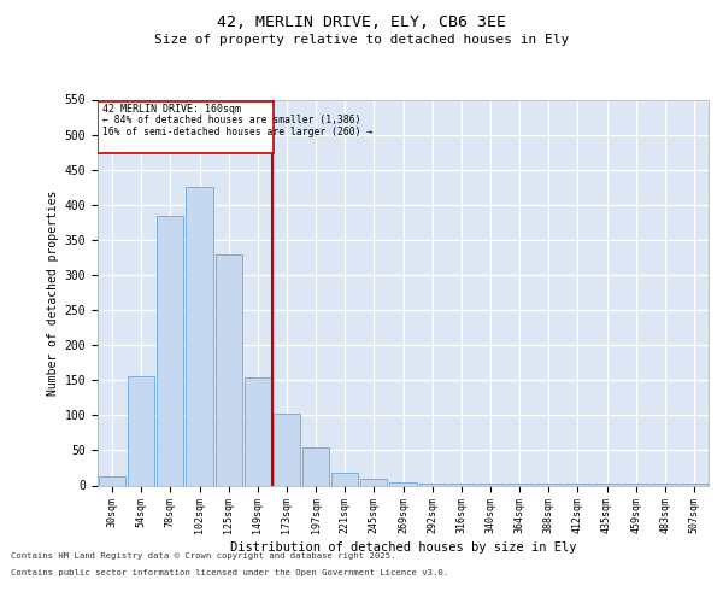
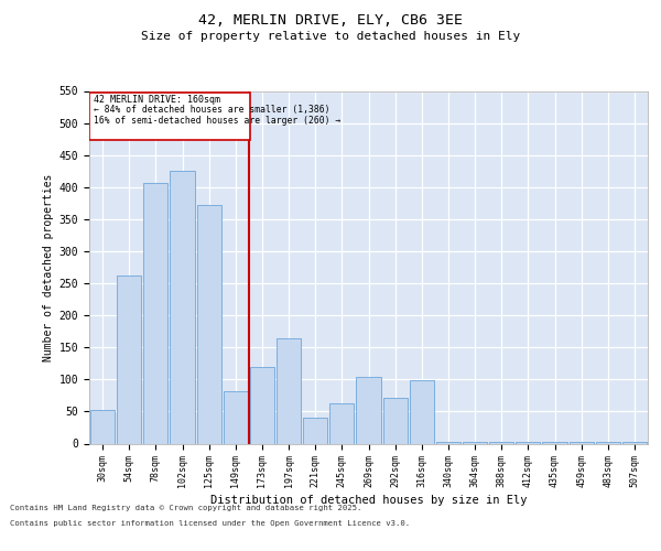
30sqm: 13 -> 52
54sqm: 155 -> 262
78sqm: 385 -> 406
125sqm: 330 -> 372
149sqm: 153 -> 82
173sqm: 103 -> 120
197sqm: 55 -> 164
221sqm: 18 -> 40
245sqm: 10 -> 62
269sqm: 5 -> 104
292sqm: 3 -> 72
316sqm: 3 -> 98
